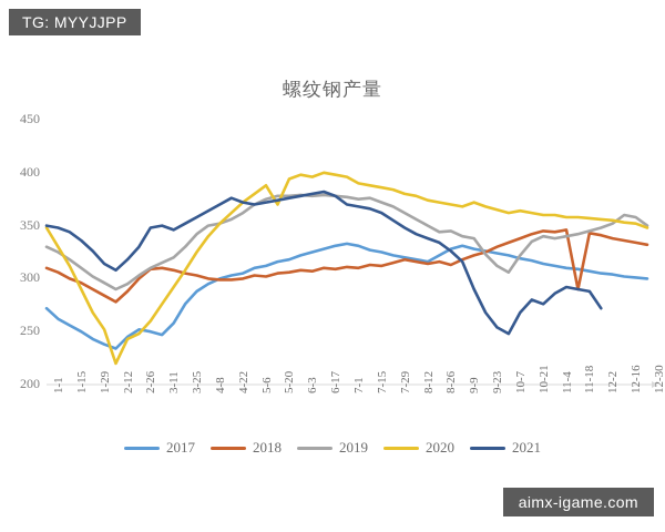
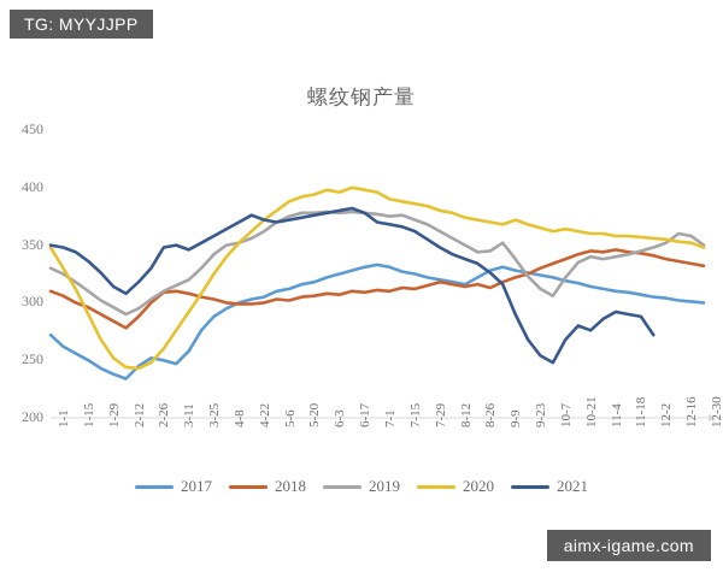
2020/2-12: 220 -> 240
2020/5-20: 370 -> 390
2019/9-9: 340 -> 350
2018/11-18: 290 -> 340
